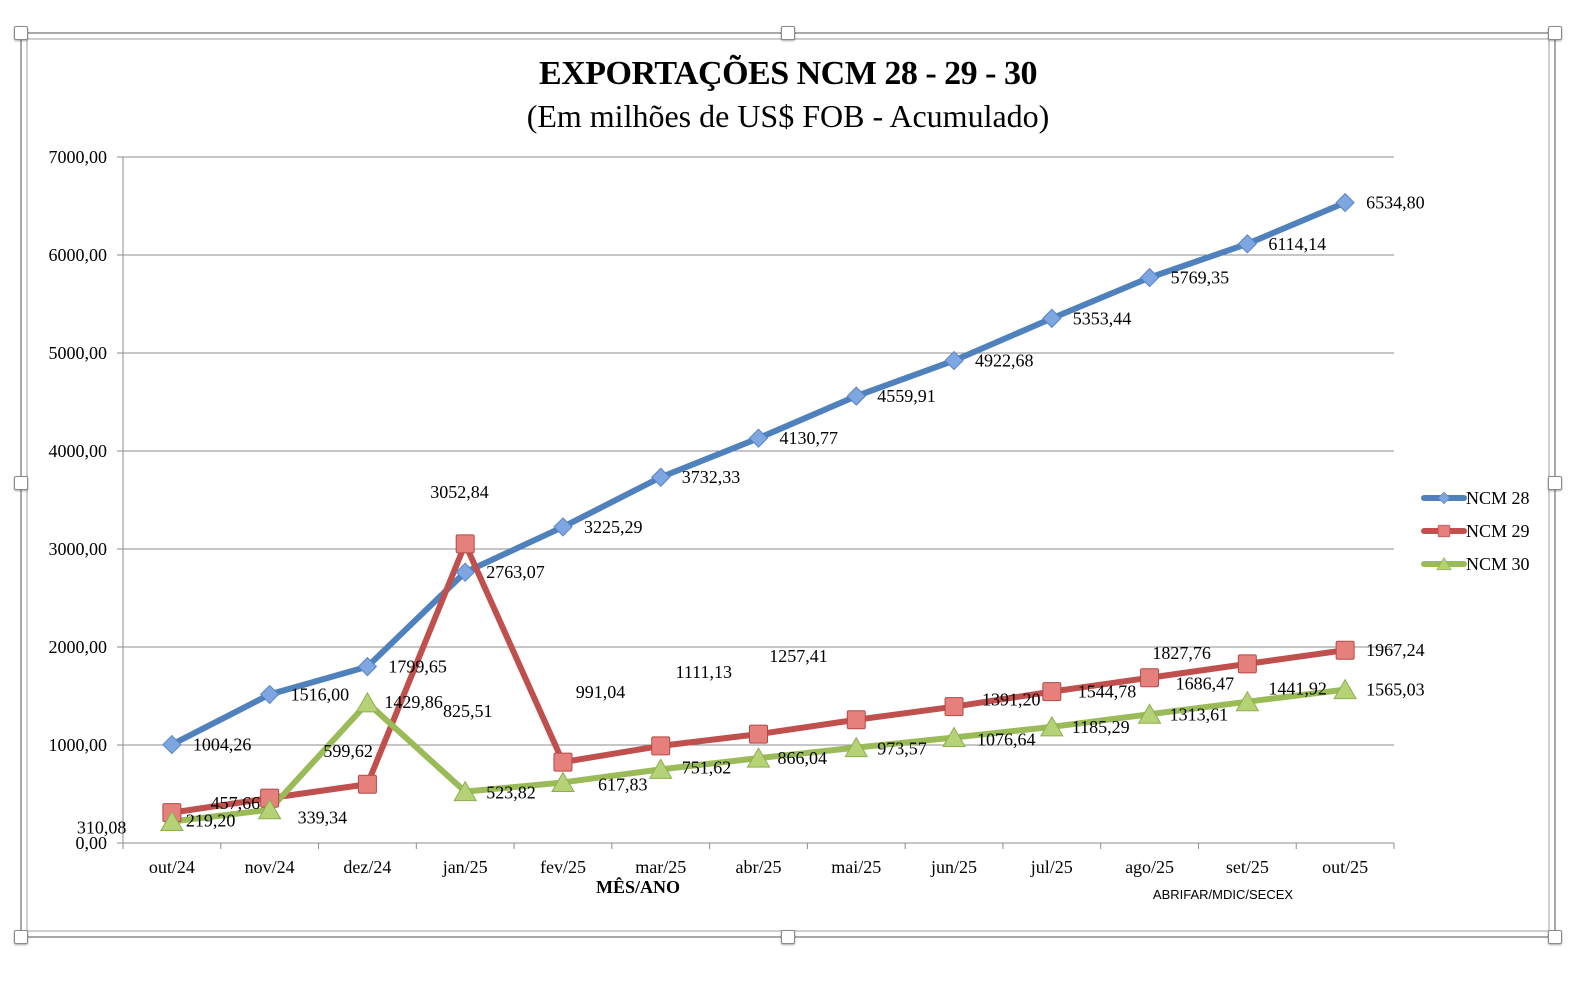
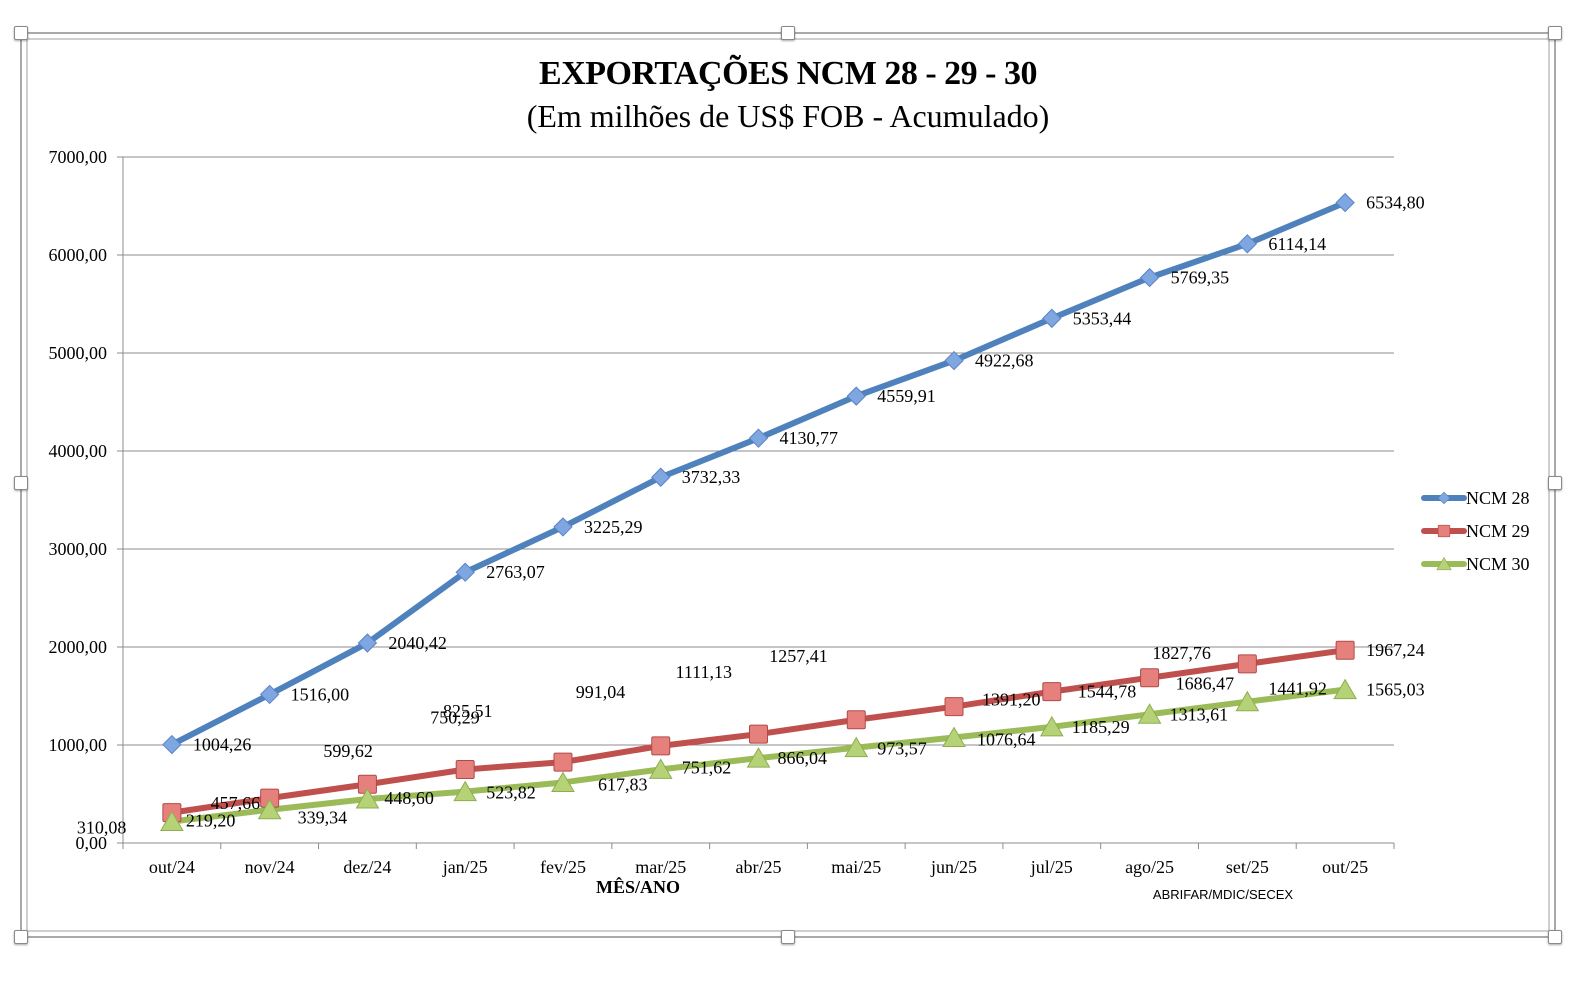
NCM 28/dez/24: 1799,65 -> 2040,42
NCM 30/dez/24: 1429,86 -> 448,60
NCM 29/jan/25: 3052,84 -> 750,29
